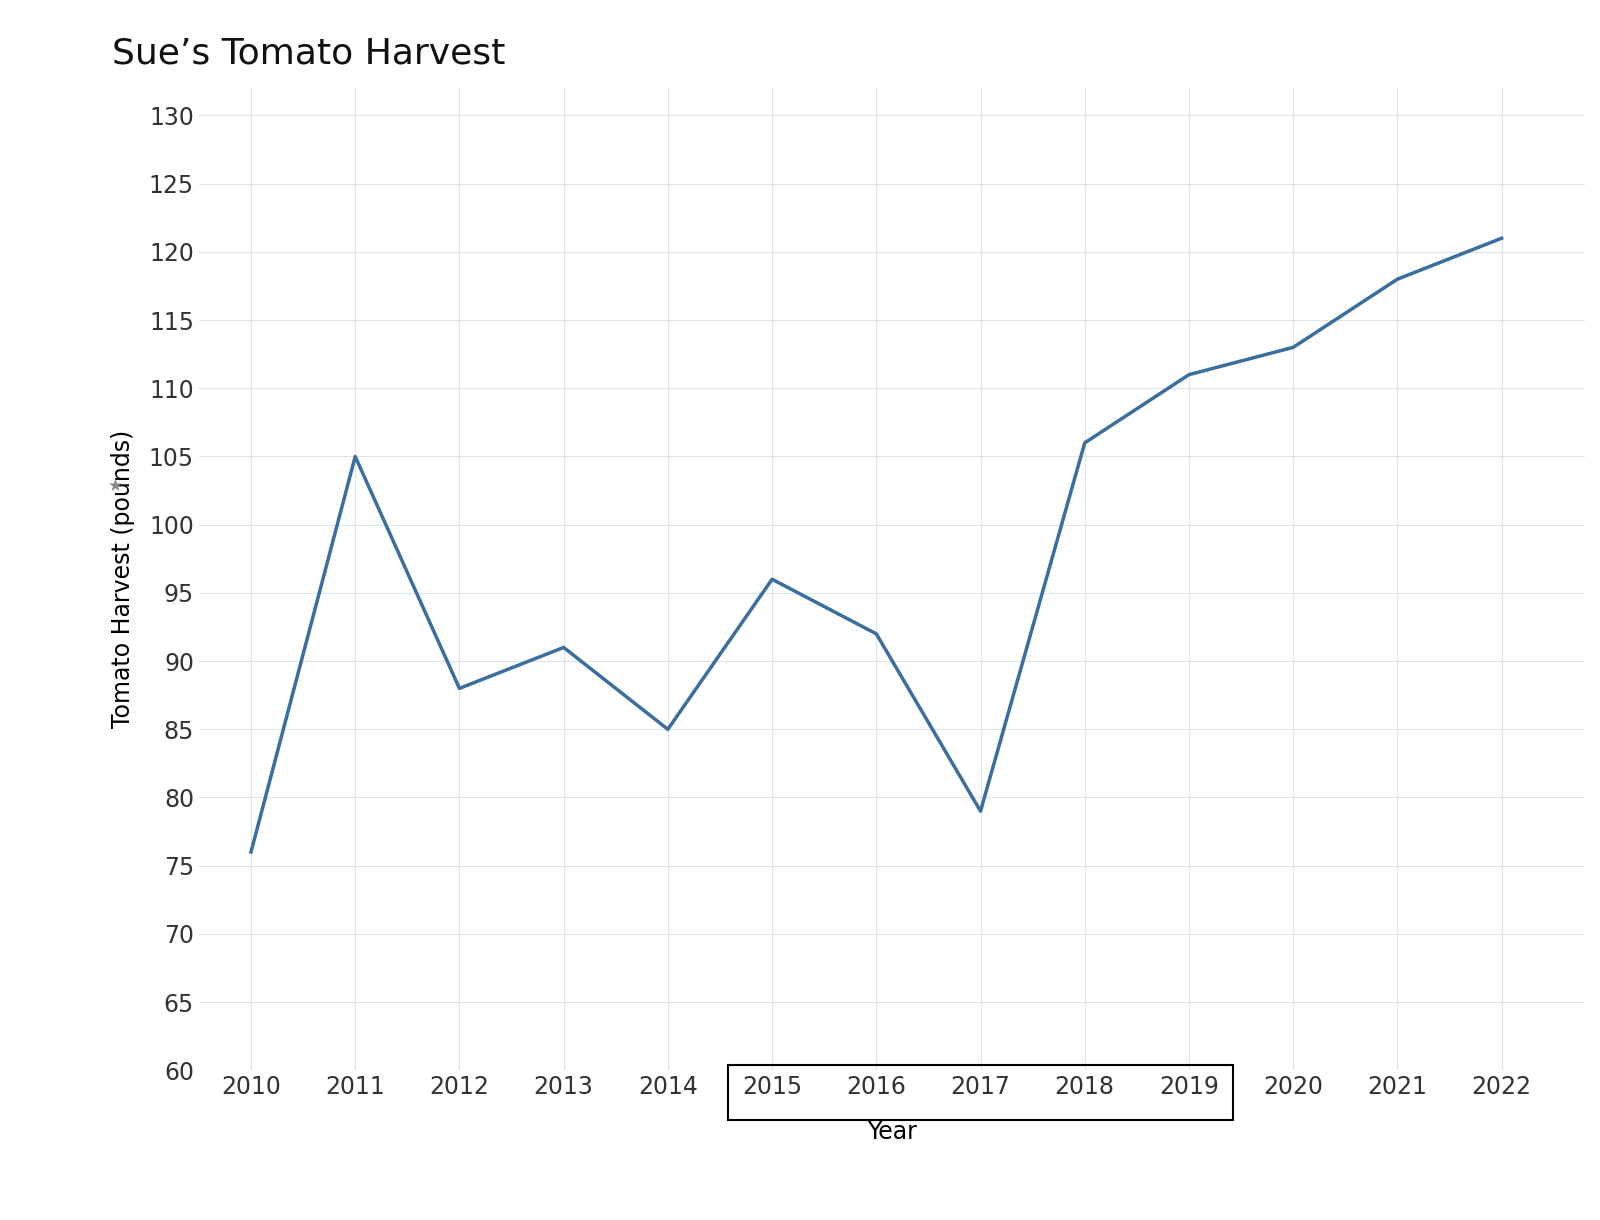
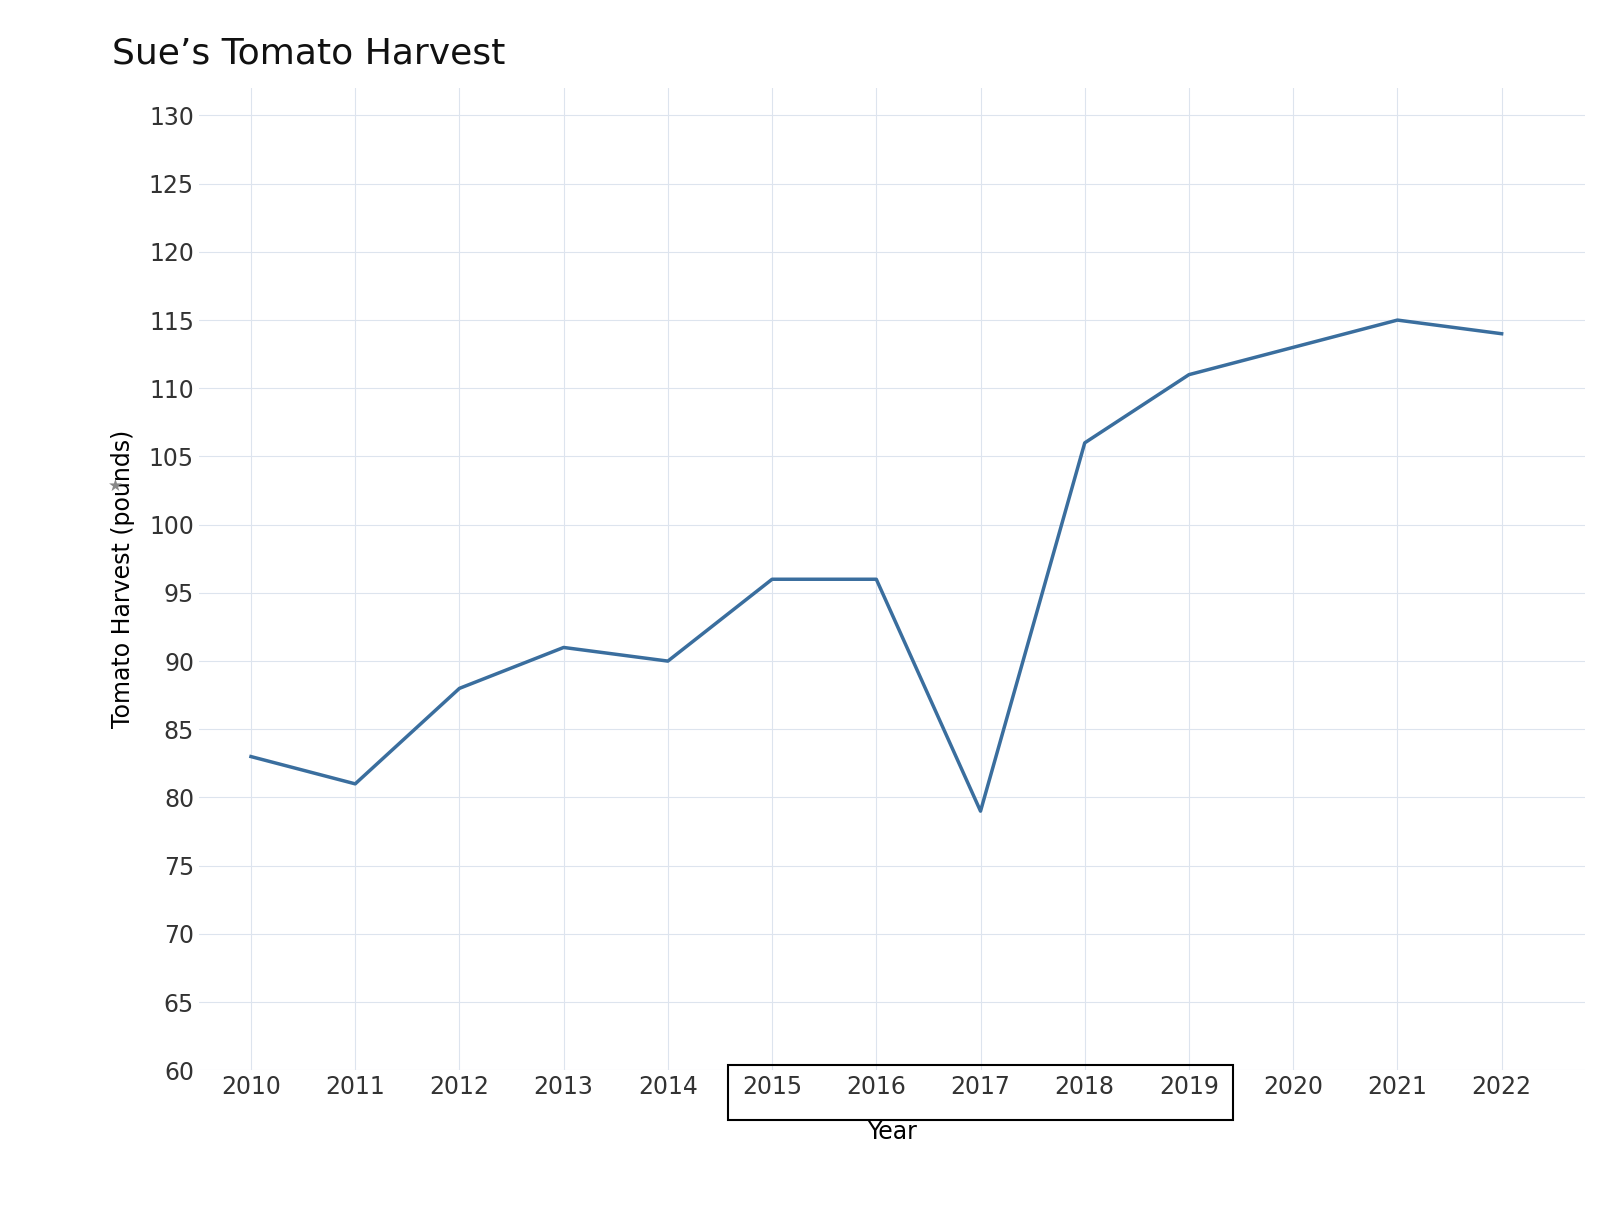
2010: 76 -> 83
2011: 105 -> 81
2014: 85 -> 90
2016: 92 -> 96
2021: 118 -> 115
2022: 121 -> 114
